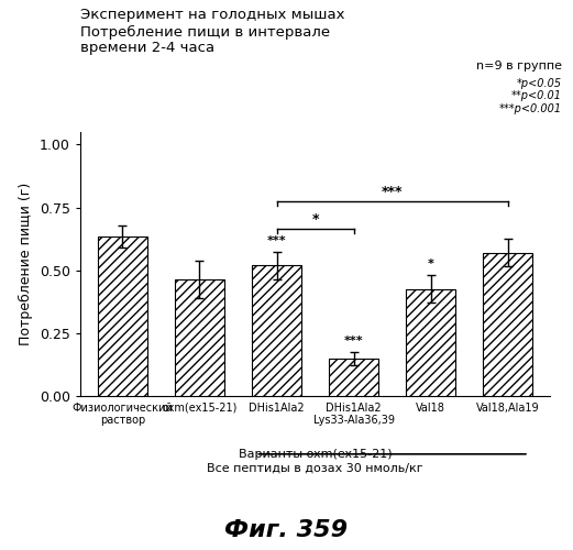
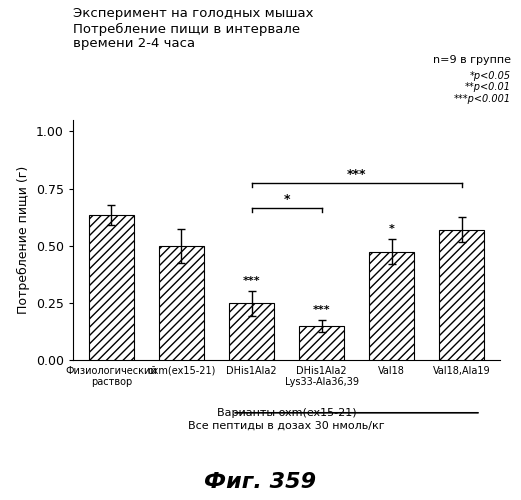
oxm(ex15-21): 0.465 -> 0.498
DHis1Ala2: 0.520 -> 0.248
Val18: 0.425 -> 0.473
